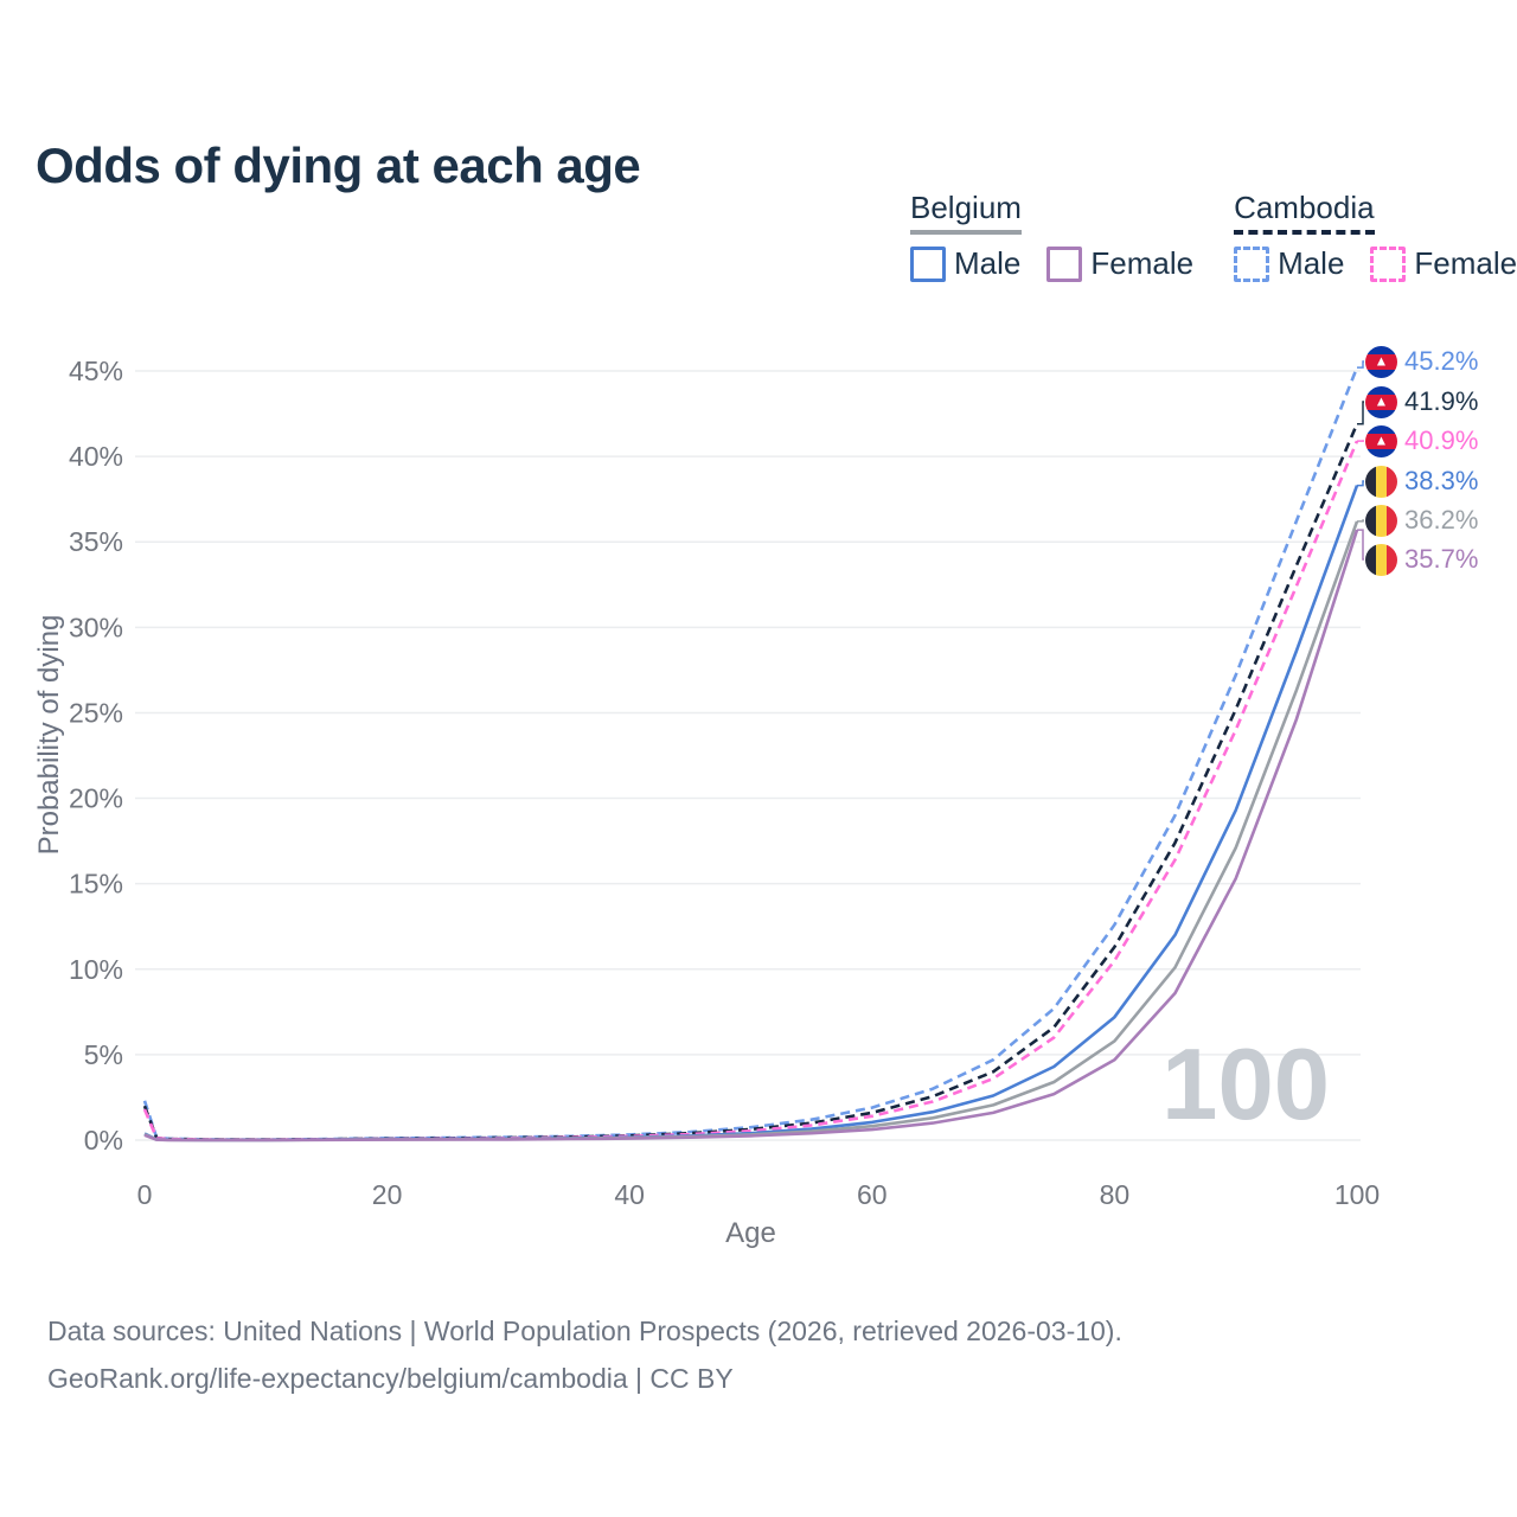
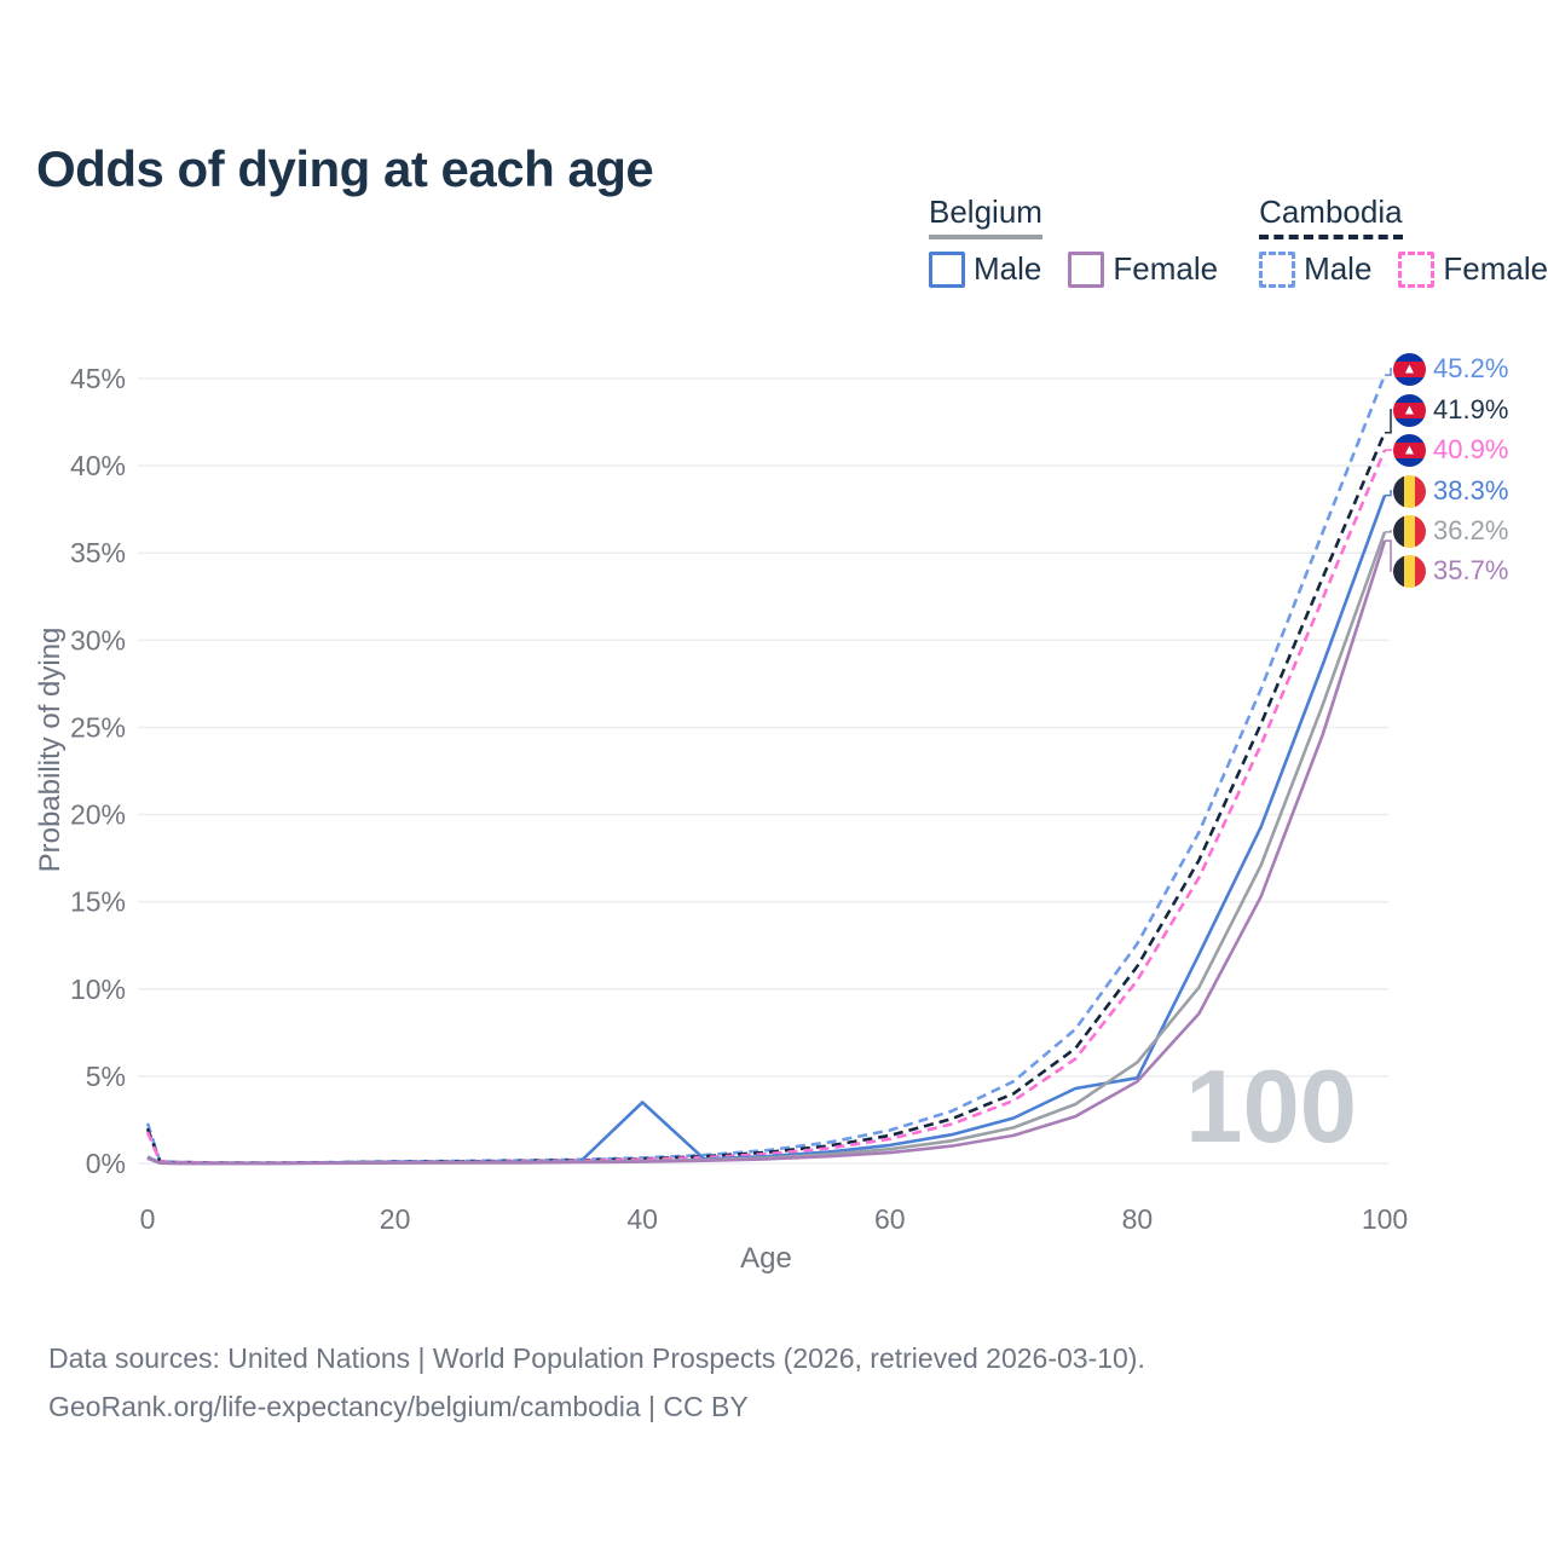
Belgium Male/40: 0.2% -> 3.5%
Belgium Male/80: 7.2% -> 4.9%
